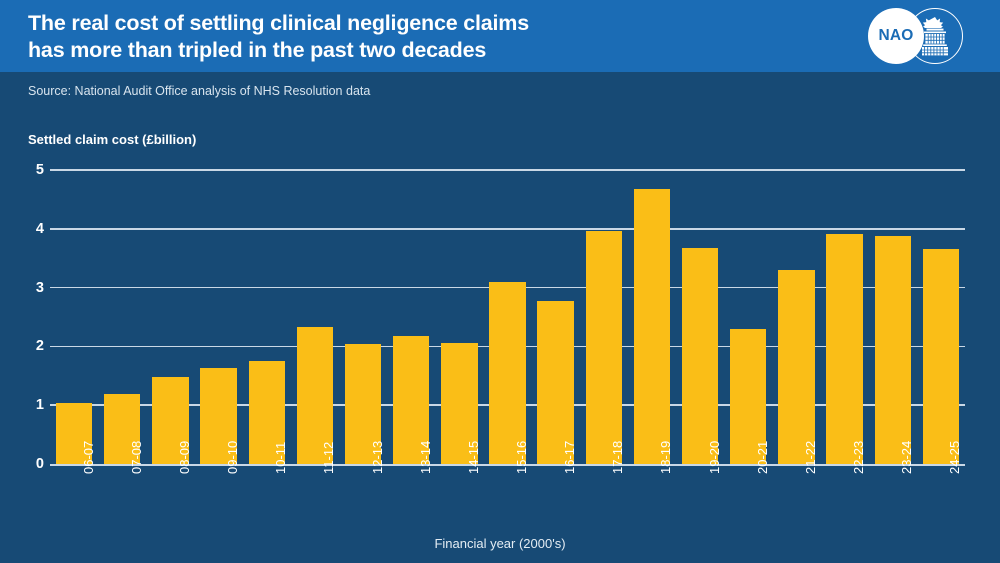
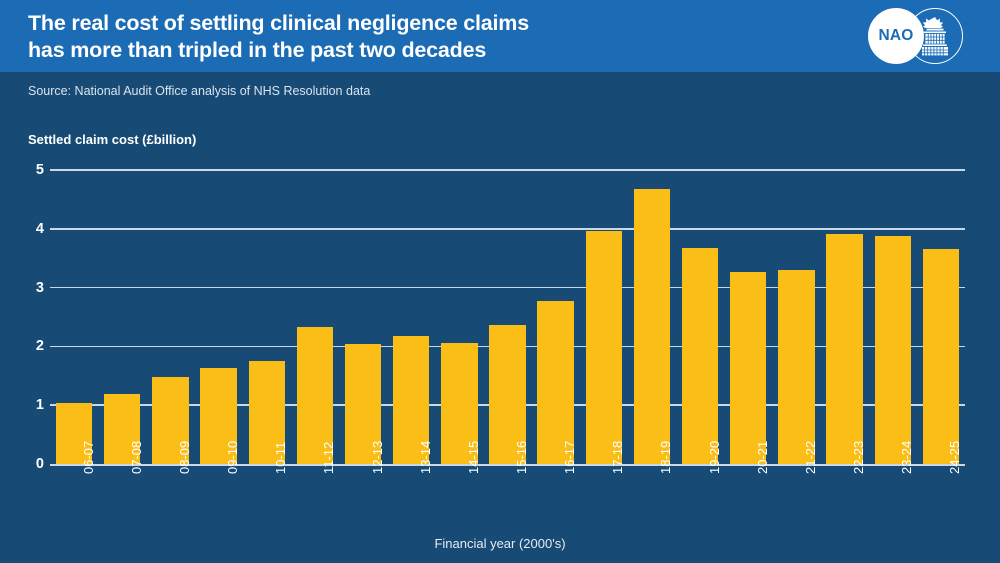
15-16: 3.1 -> 2.4
20-21: 2.3 -> 3.3
